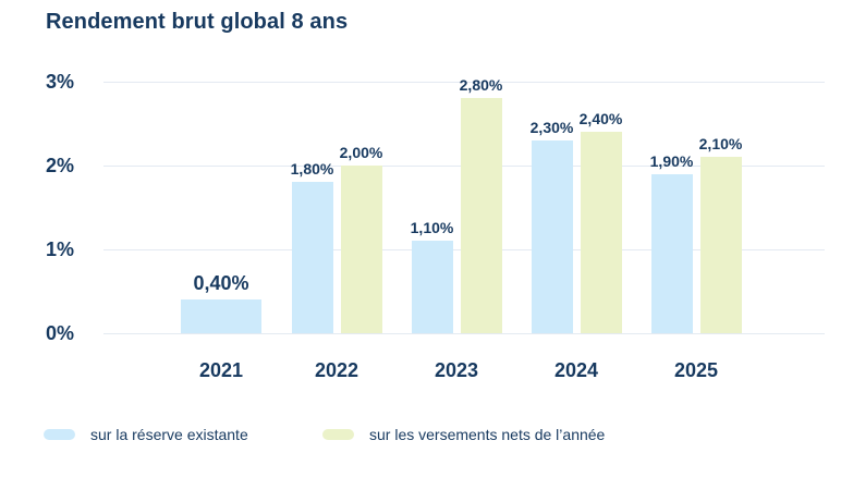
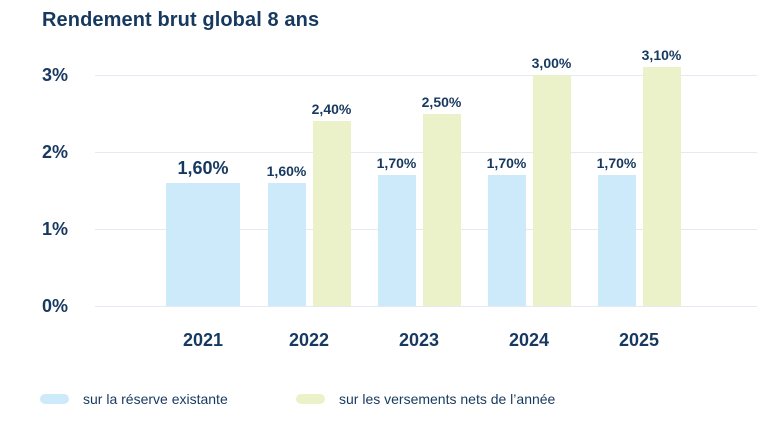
sur la réserve existante/2021: 0,40% -> 1,60%
sur la réserve existante/2022: 1,80% -> 1,60%
sur les versements nets de l’année/2022: 2,00% -> 2,40%
sur la réserve existante/2023: 1,10% -> 1,70%
sur les versements nets de l’année/2023: 2,80% -> 2,50%
sur la réserve existante/2024: 2,30% -> 1,70%
sur les versements nets de l’année/2024: 2,40% -> 3,00%
sur la réserve existante/2025: 1,90% -> 1,70%
sur les versements nets de l’année/2025: 2,10% -> 3,10%
